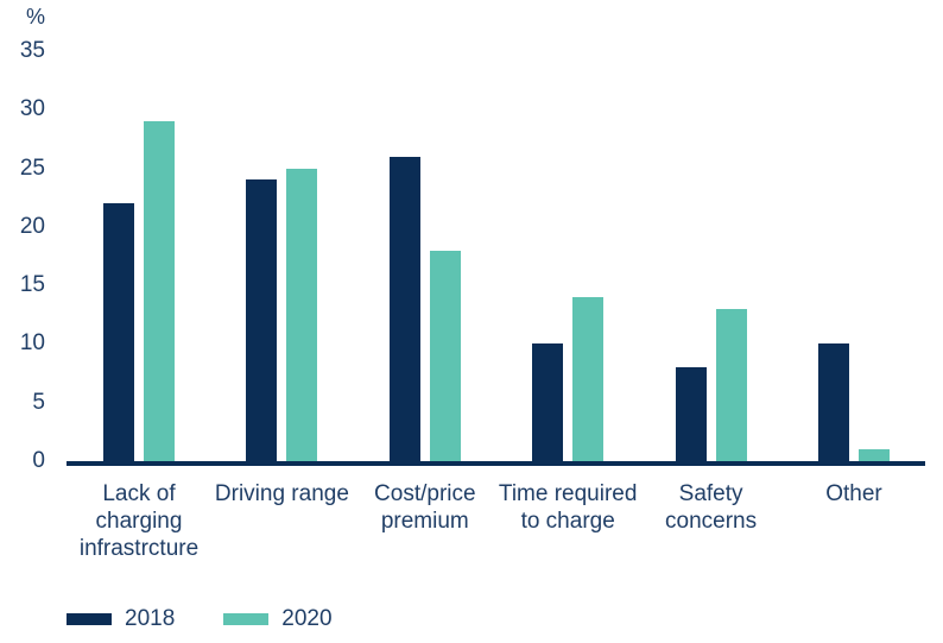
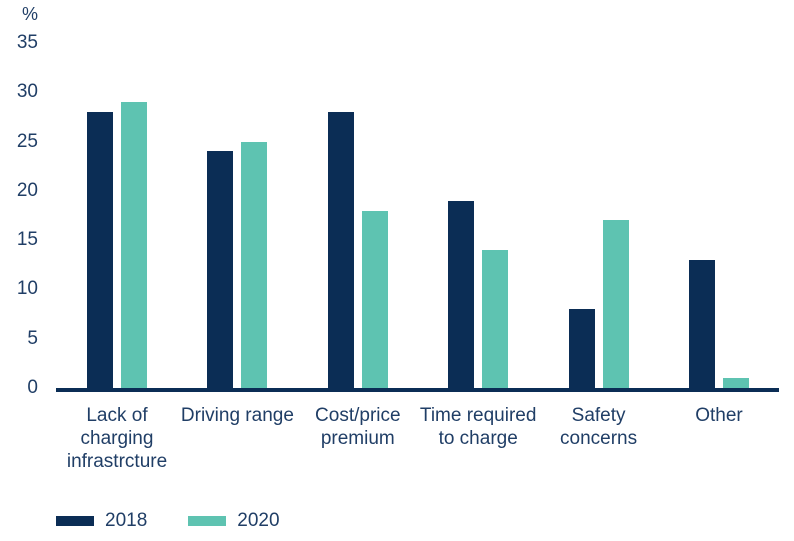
2018/Lack of charging infrastrcture: 22 -> 28
2018/Cost/price premium: 26 -> 28
2018/Time required to charge: 10 -> 19
2020/Safety concerns: 13 -> 17
2018/Other: 10 -> 13
